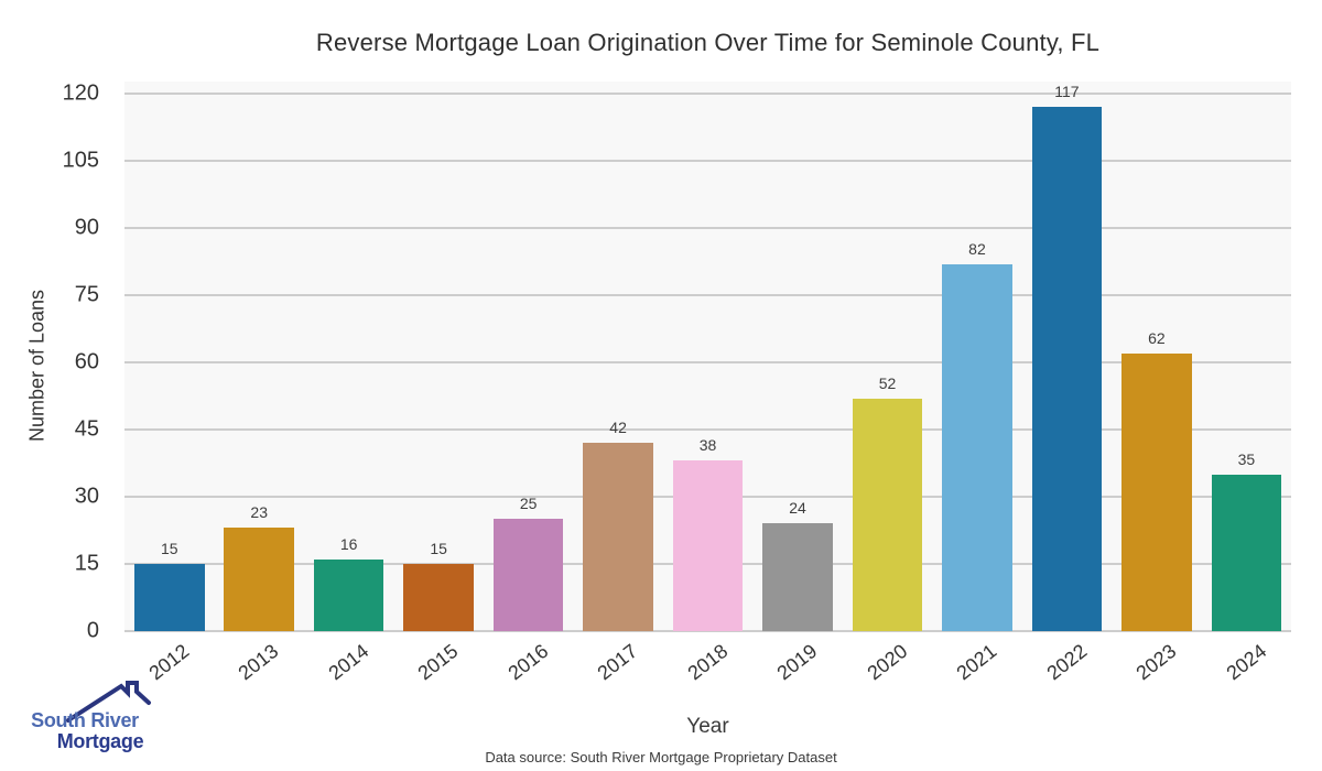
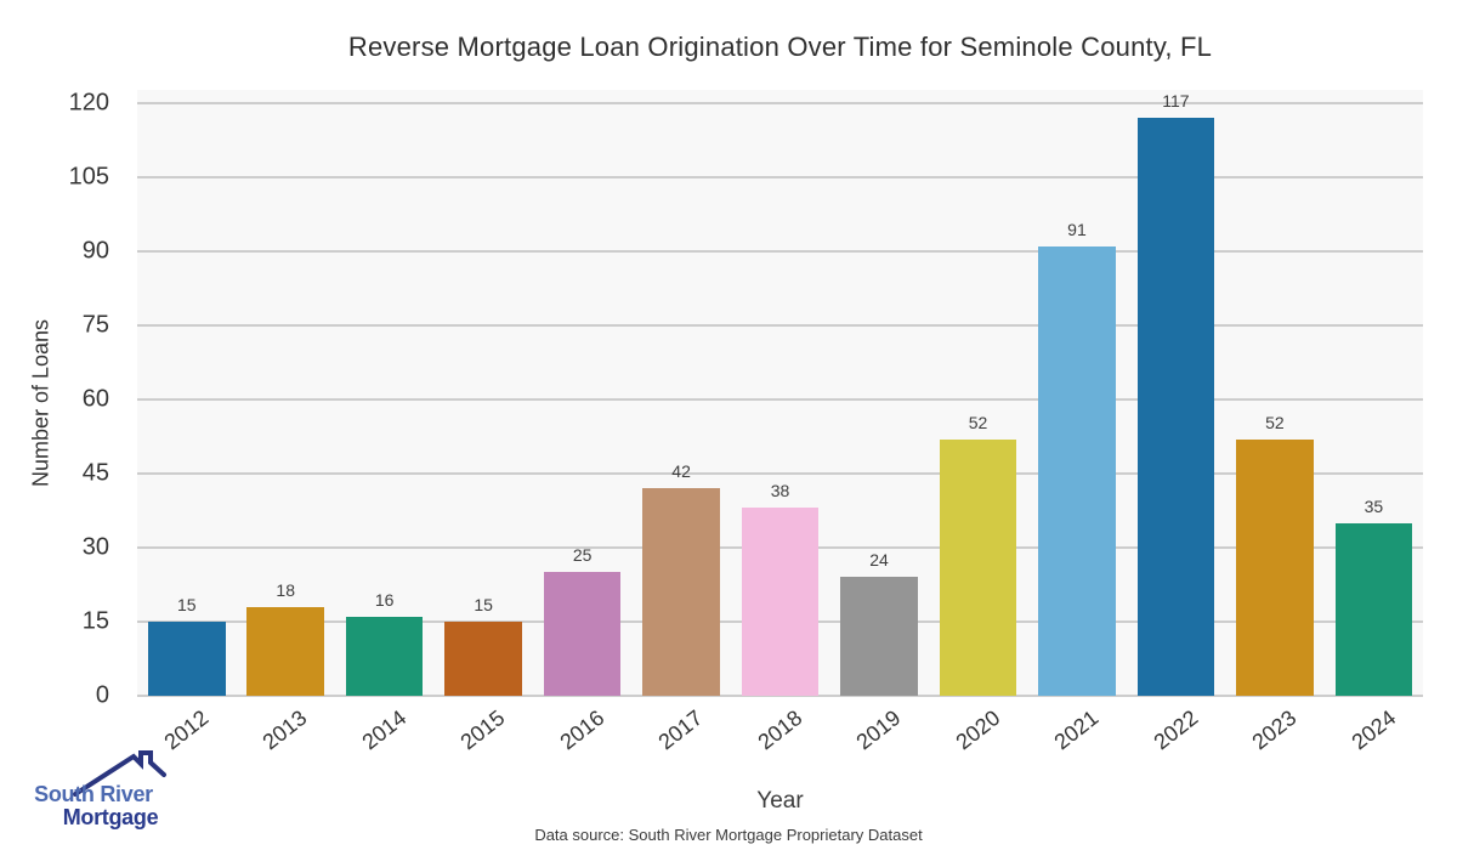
2013: 23 -> 18
2021: 82 -> 91
2023: 62 -> 52
